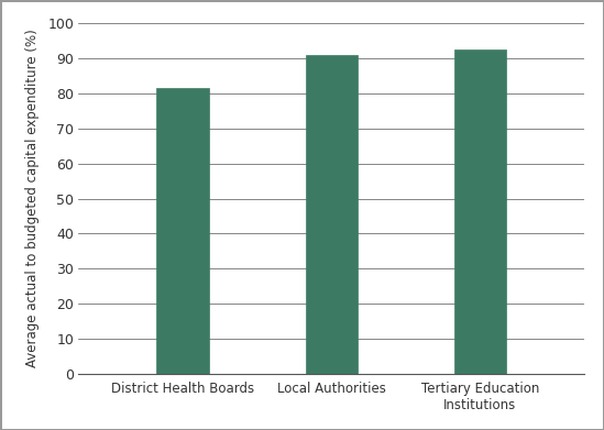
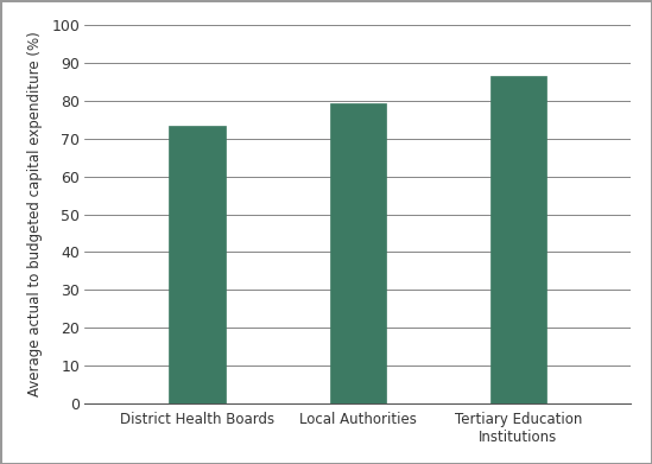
District Health Boards: 81.5 -> 73.5
Local Authorities: 91.0 -> 79.5
Tertiary Education Institutions: 92.5 -> 86.5
